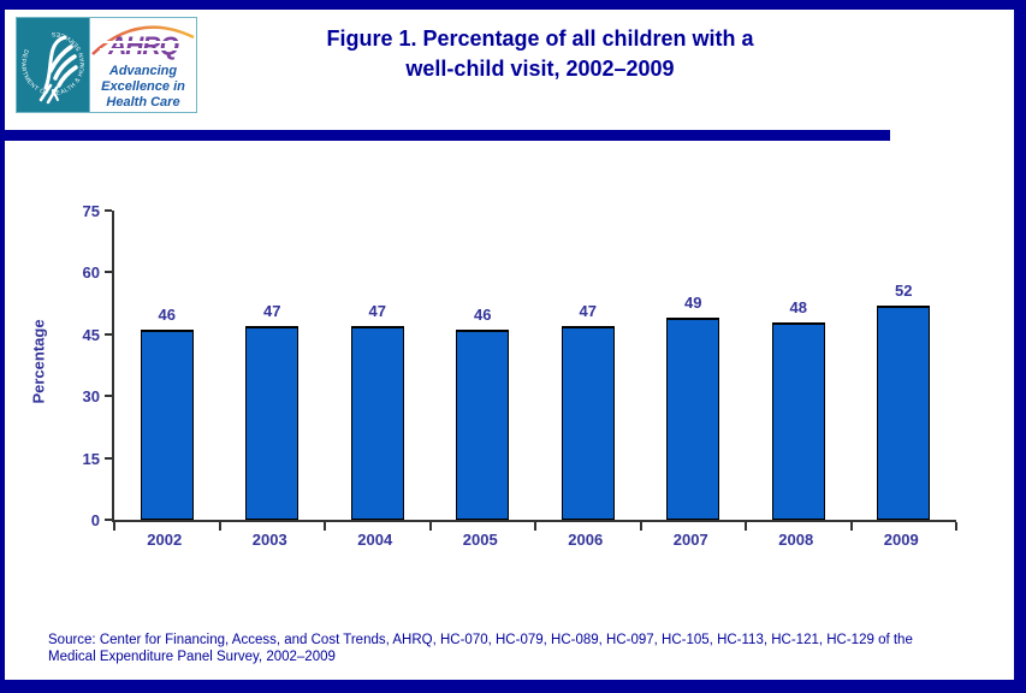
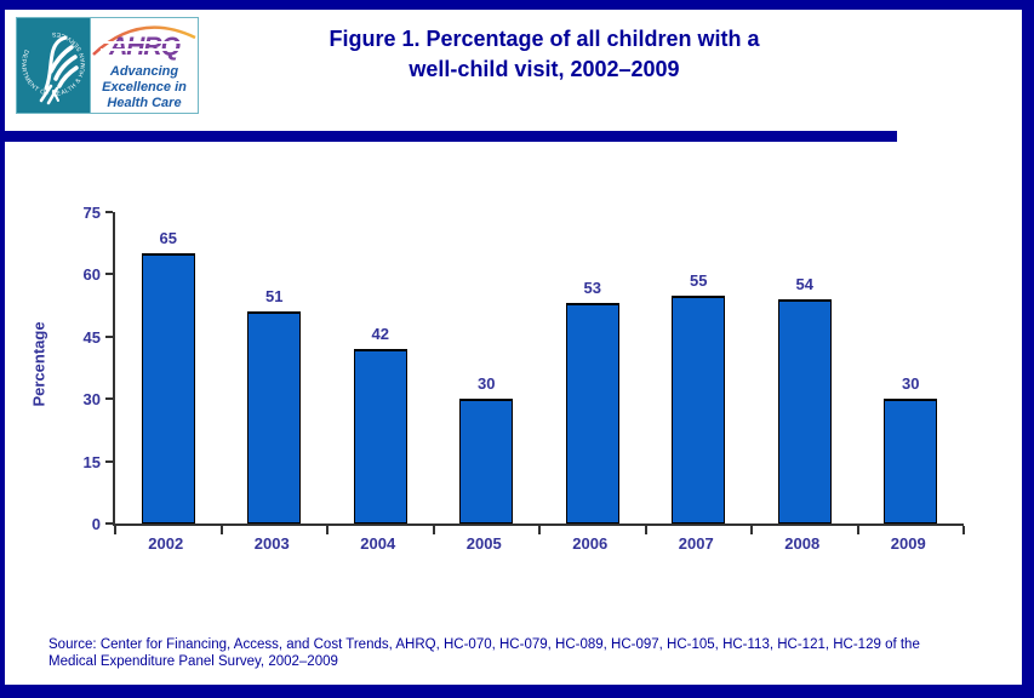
2002: 46 -> 65
2003: 47 -> 51
2004: 47 -> 42
2005: 46 -> 30
2006: 47 -> 53
2007: 49 -> 55
2008: 48 -> 54
2009: 52 -> 30
